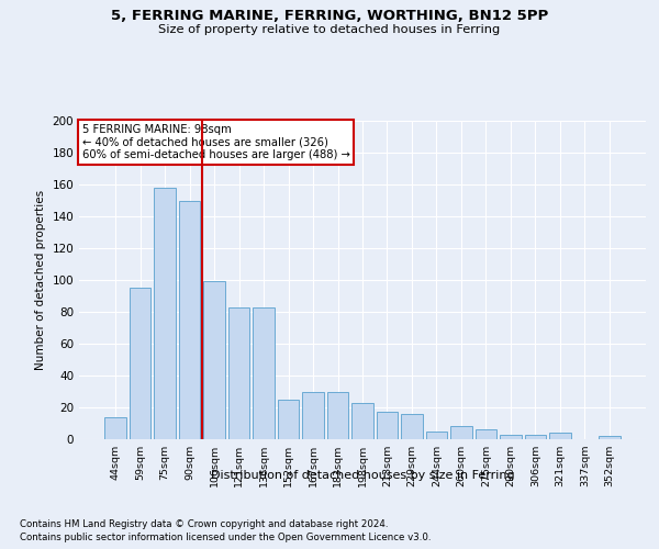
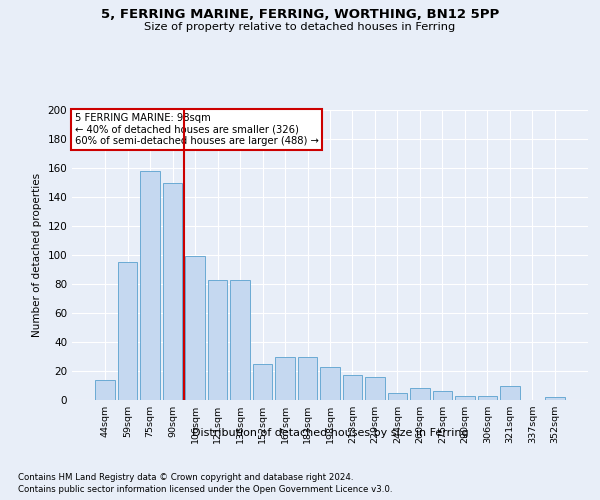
321sqm: 4 -> 10
